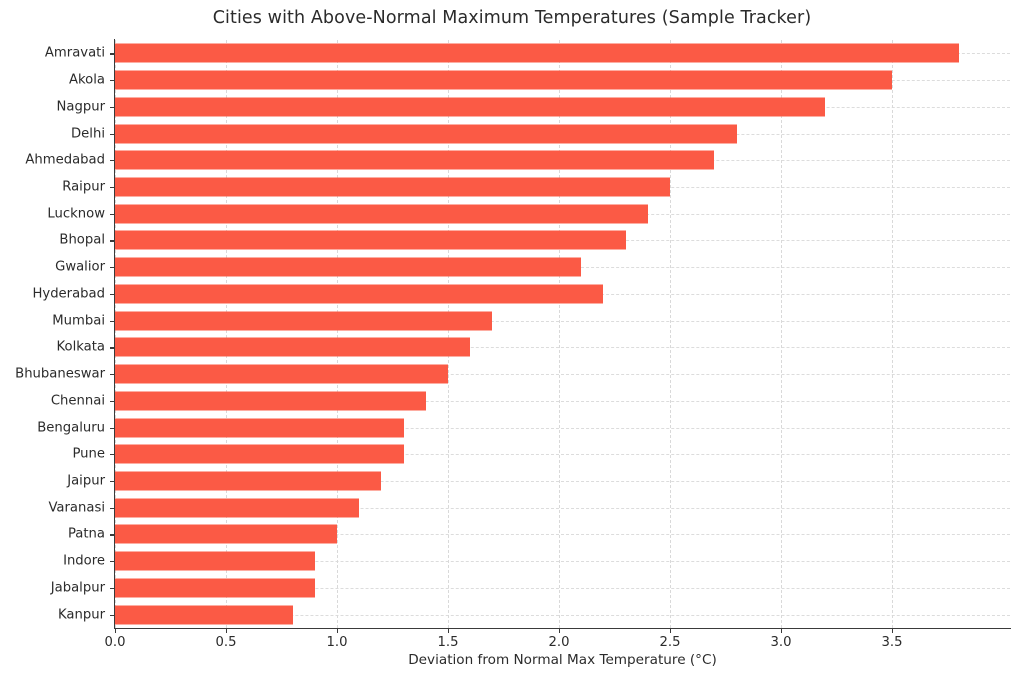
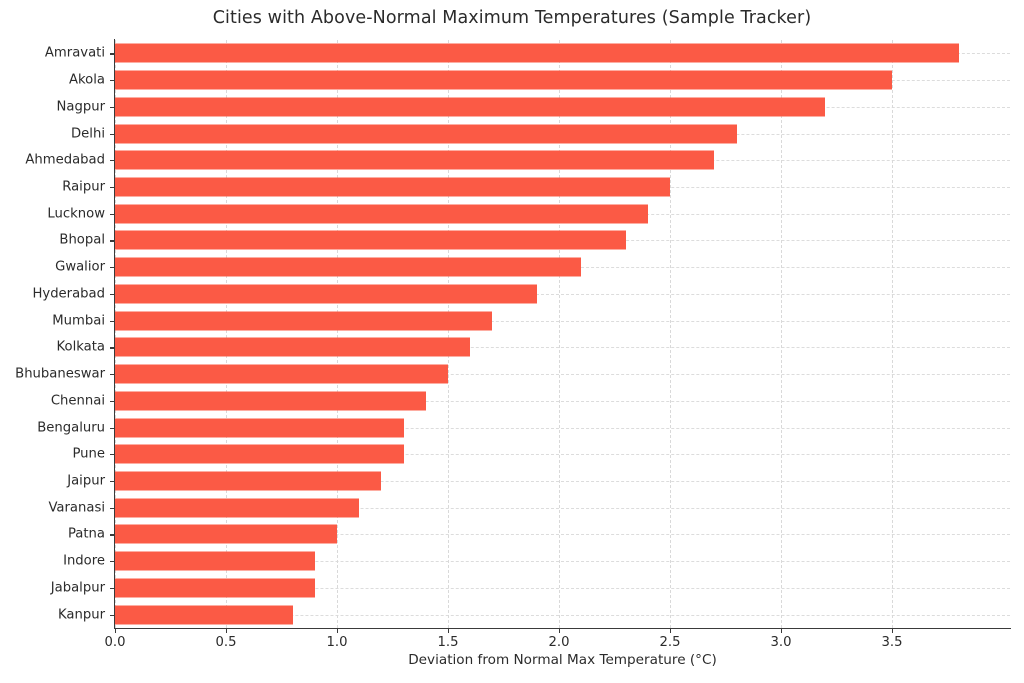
Hyderabad: 2.2 -> 1.9
